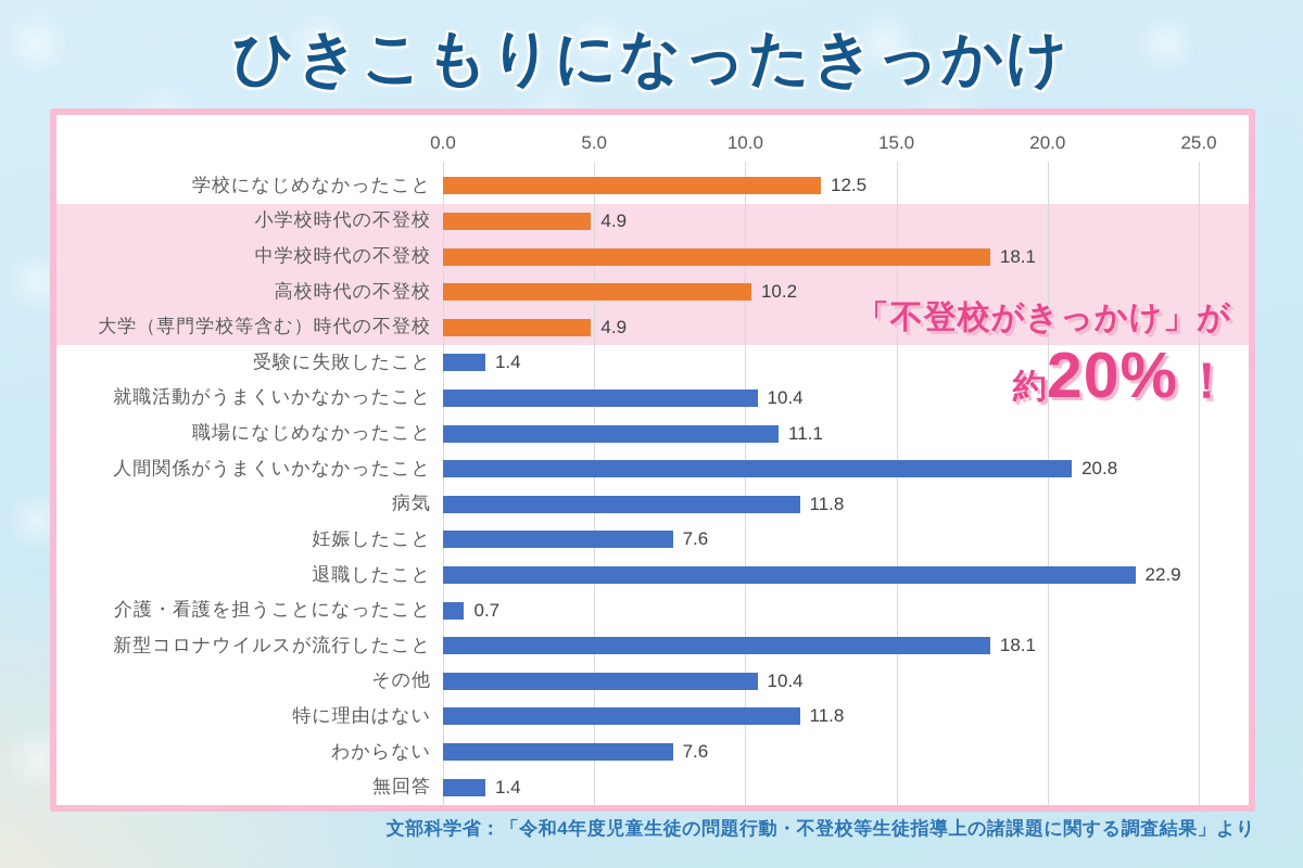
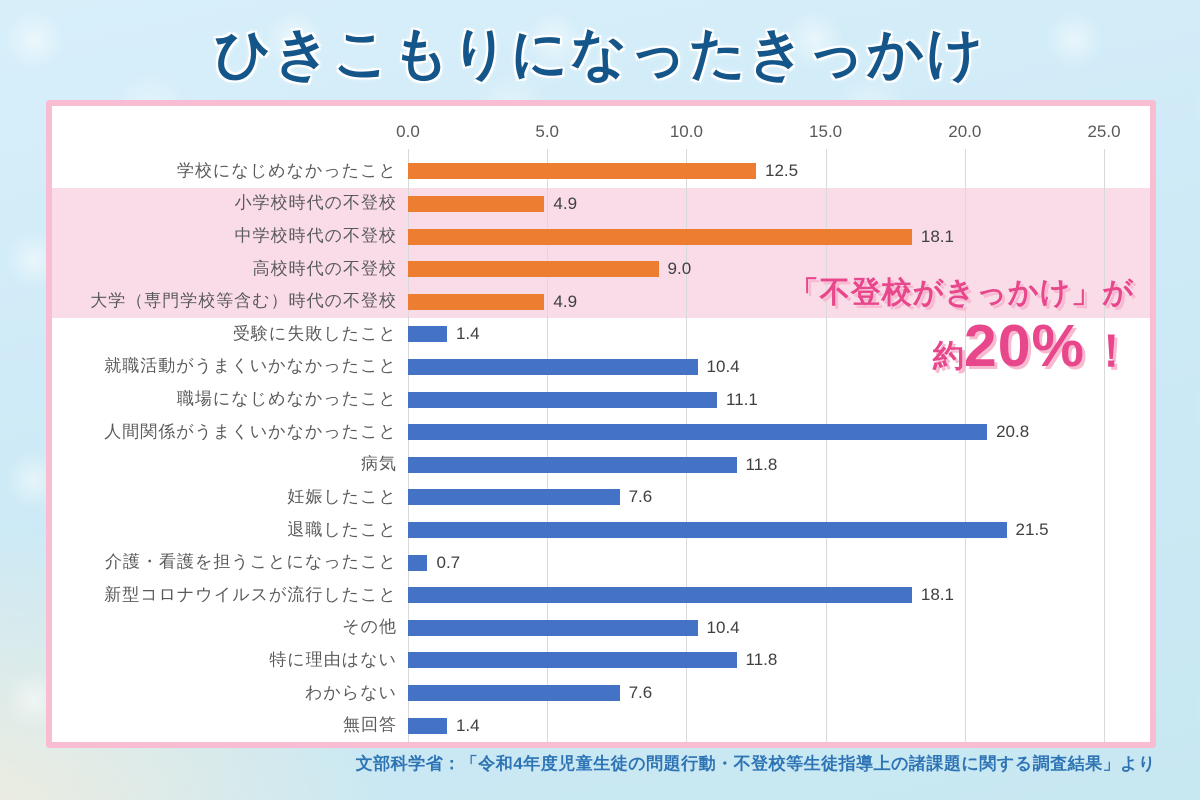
高校時代の不登校: 10.2 -> 9.0
退職したこと: 22.9 -> 21.5
